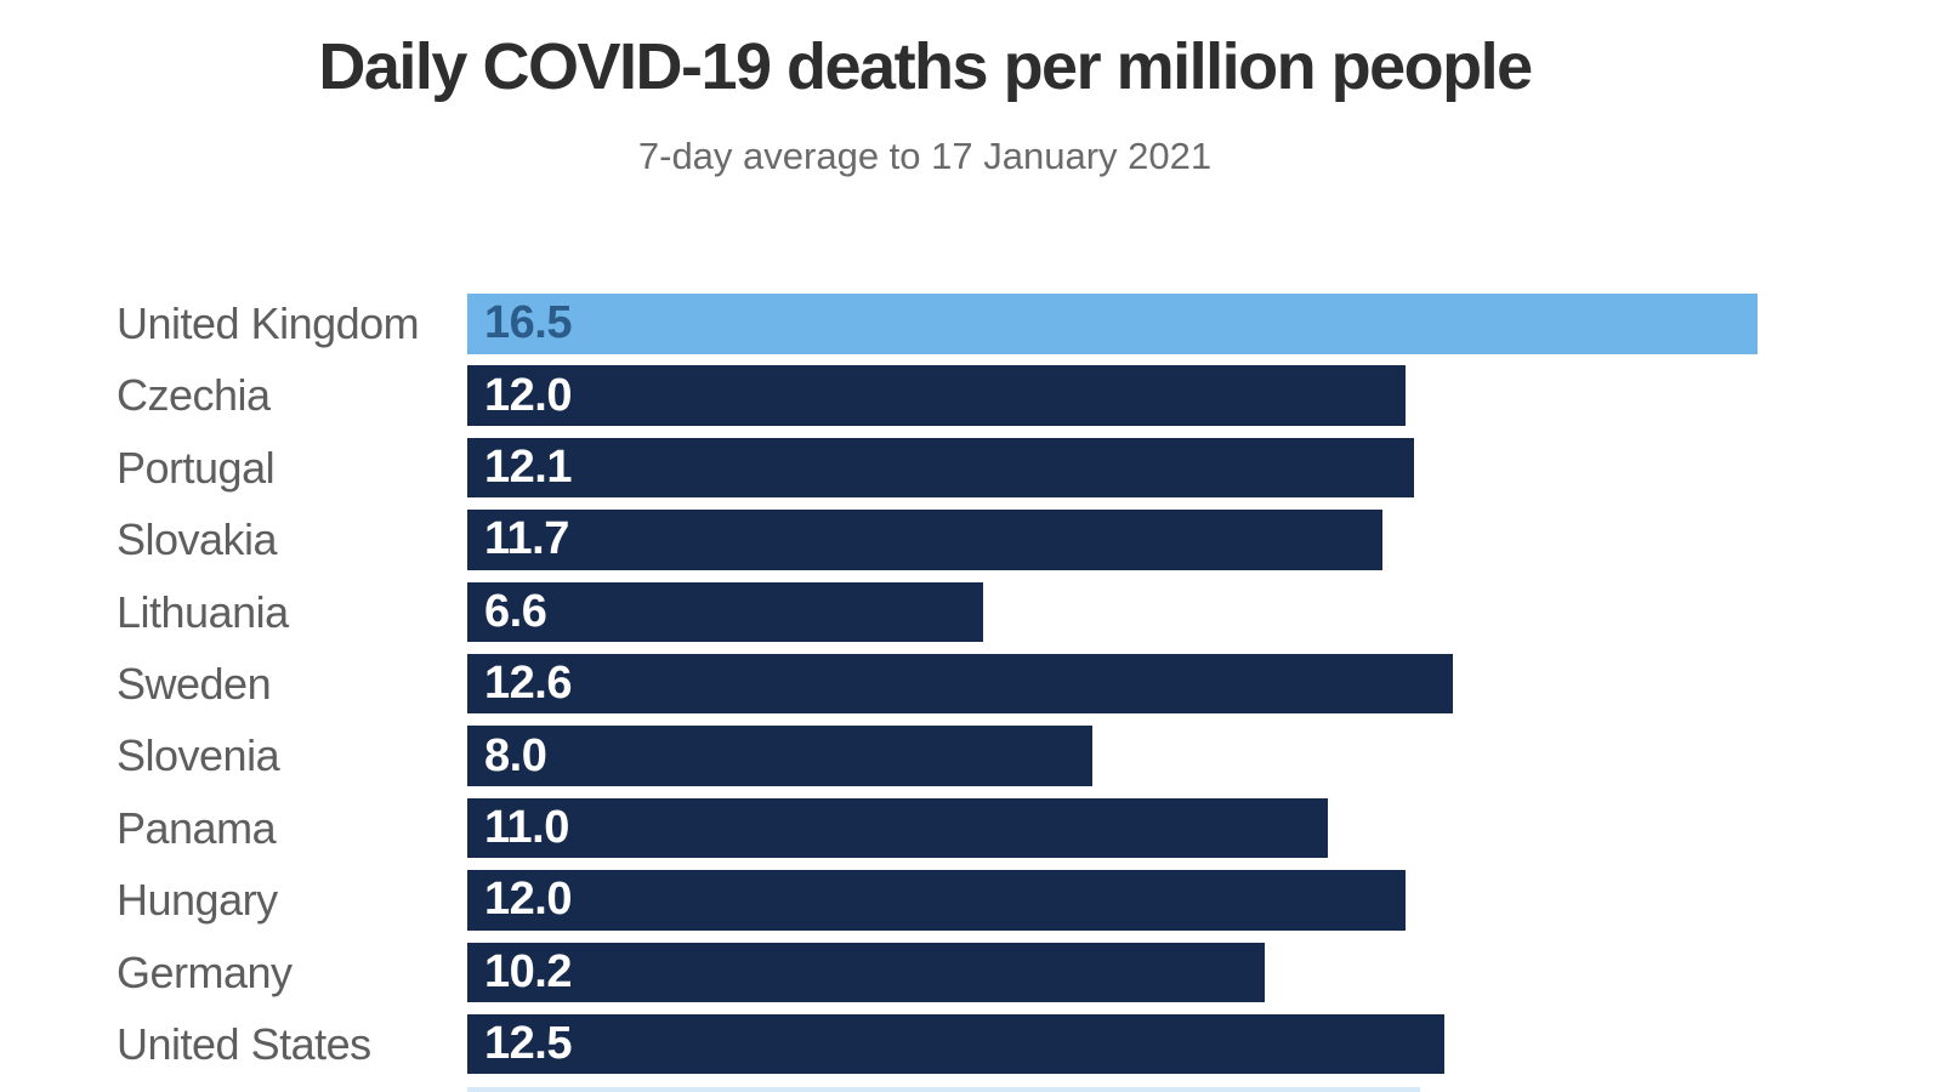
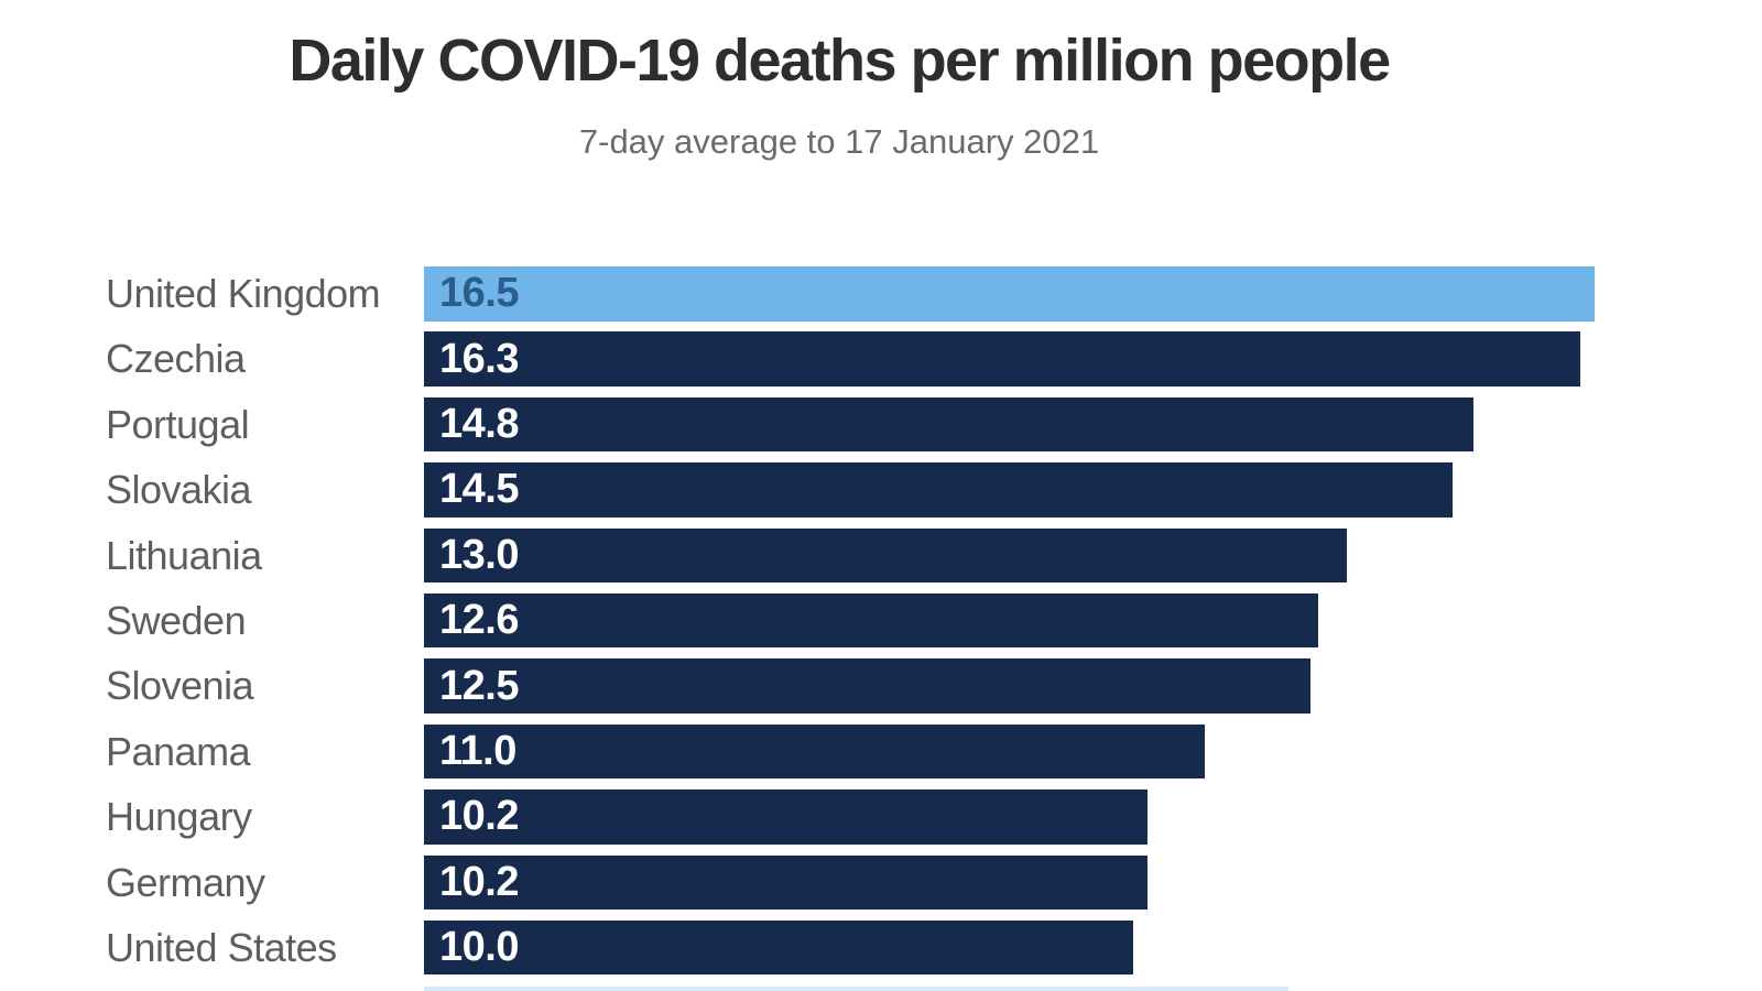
Czechia: 12.0 -> 16.3
Portugal: 12.1 -> 14.8
Slovakia: 11.7 -> 14.5
Lithuania: 6.6 -> 13.0
Slovenia: 8.0 -> 12.5
Hungary: 12.0 -> 10.2
United States: 12.5 -> 10.0
